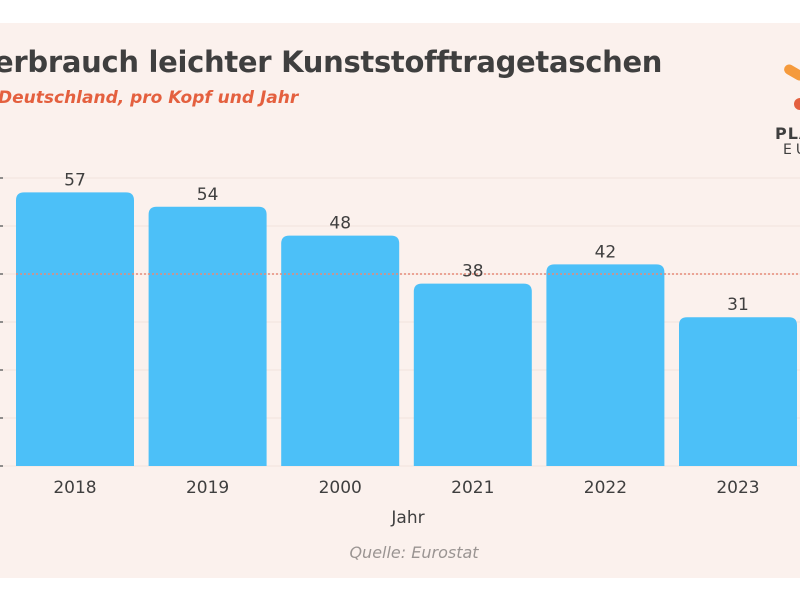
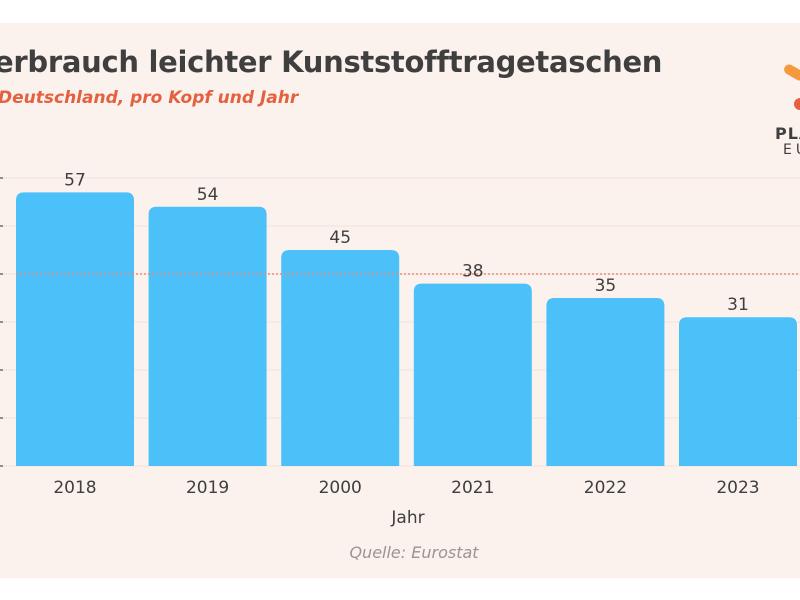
2000: 48 -> 45
2022: 42 -> 35
